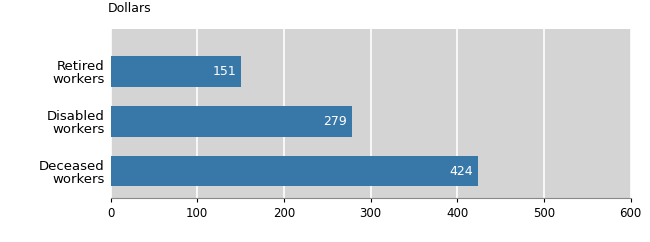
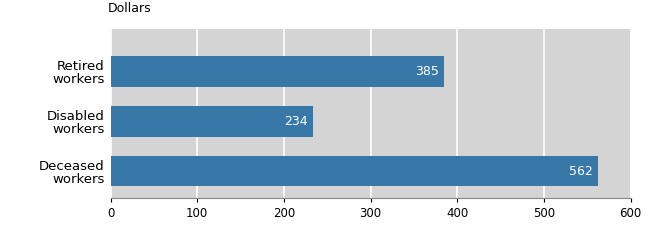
Retired workers: 151 -> 385
Disabled workers: 279 -> 234
Deceased workers: 424 -> 562
